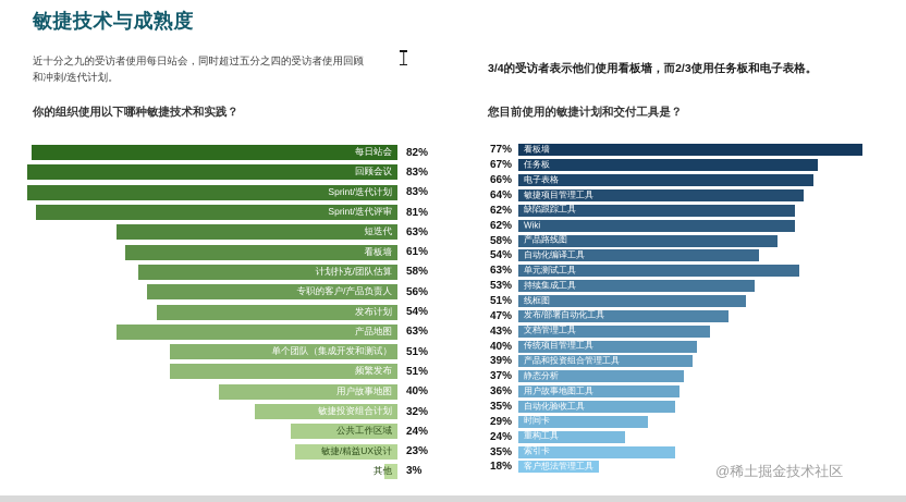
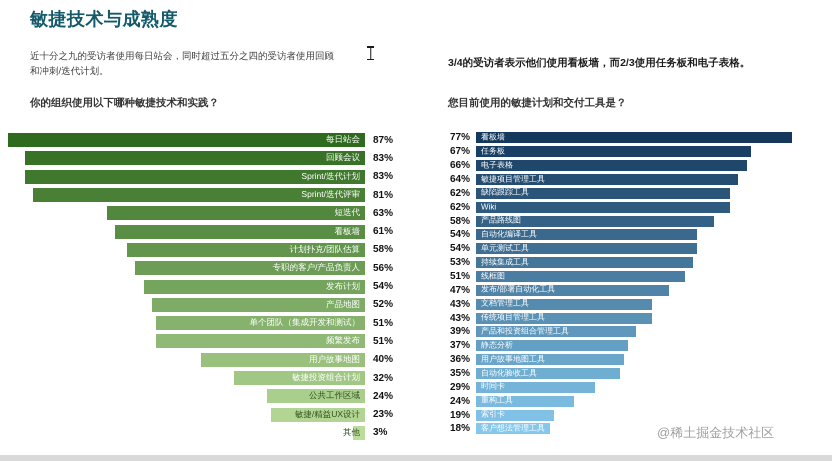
你的组织使用以下哪种敏捷技术和实践？/每日站会: 82% -> 87%
你的组织使用以下哪种敏捷技术和实践？/产品地图: 63% -> 52%
您目前使用的敏捷计划和交付工具是？/单元测试工具: 63% -> 54%
您目前使用的敏捷计划和交付工具是？/传统项目管理工具: 40% -> 43%
您目前使用的敏捷计划和交付工具是？/索引卡: 35% -> 19%
